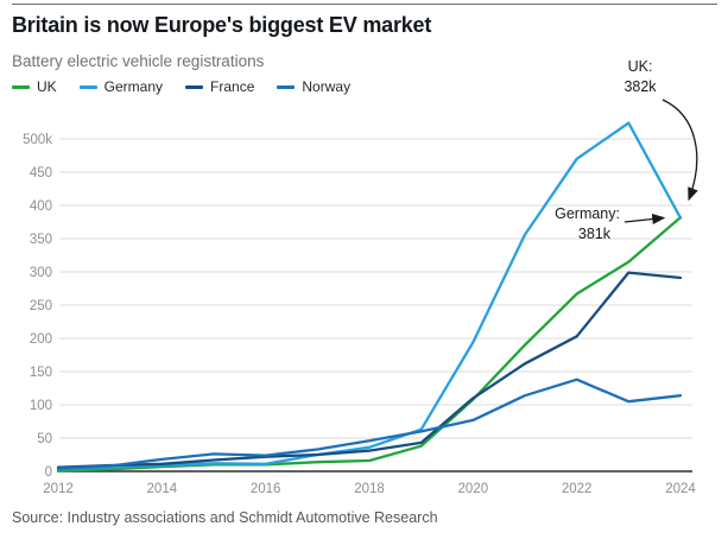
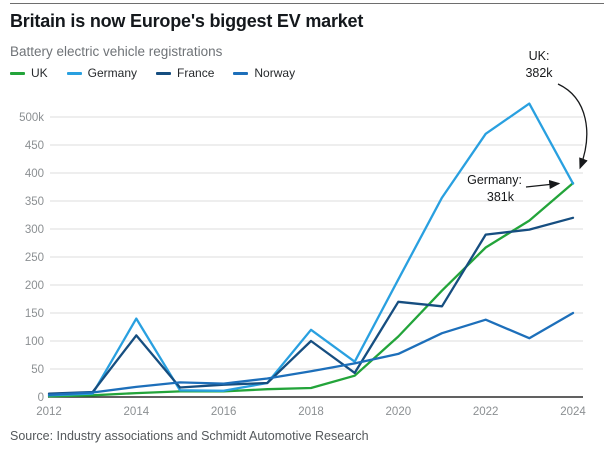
Germany/2014: 10k -> 140k
France/2014: 10k -> 110k
Germany/2018: 40k -> 120k
France/2018: 30k -> 100k
Germany/2020: 190k -> 210k
France/2020: 110k -> 170k
France/2022: 200k -> 290k
France/2024: 290k -> 320k
Norway/2024: 110k -> 150k
